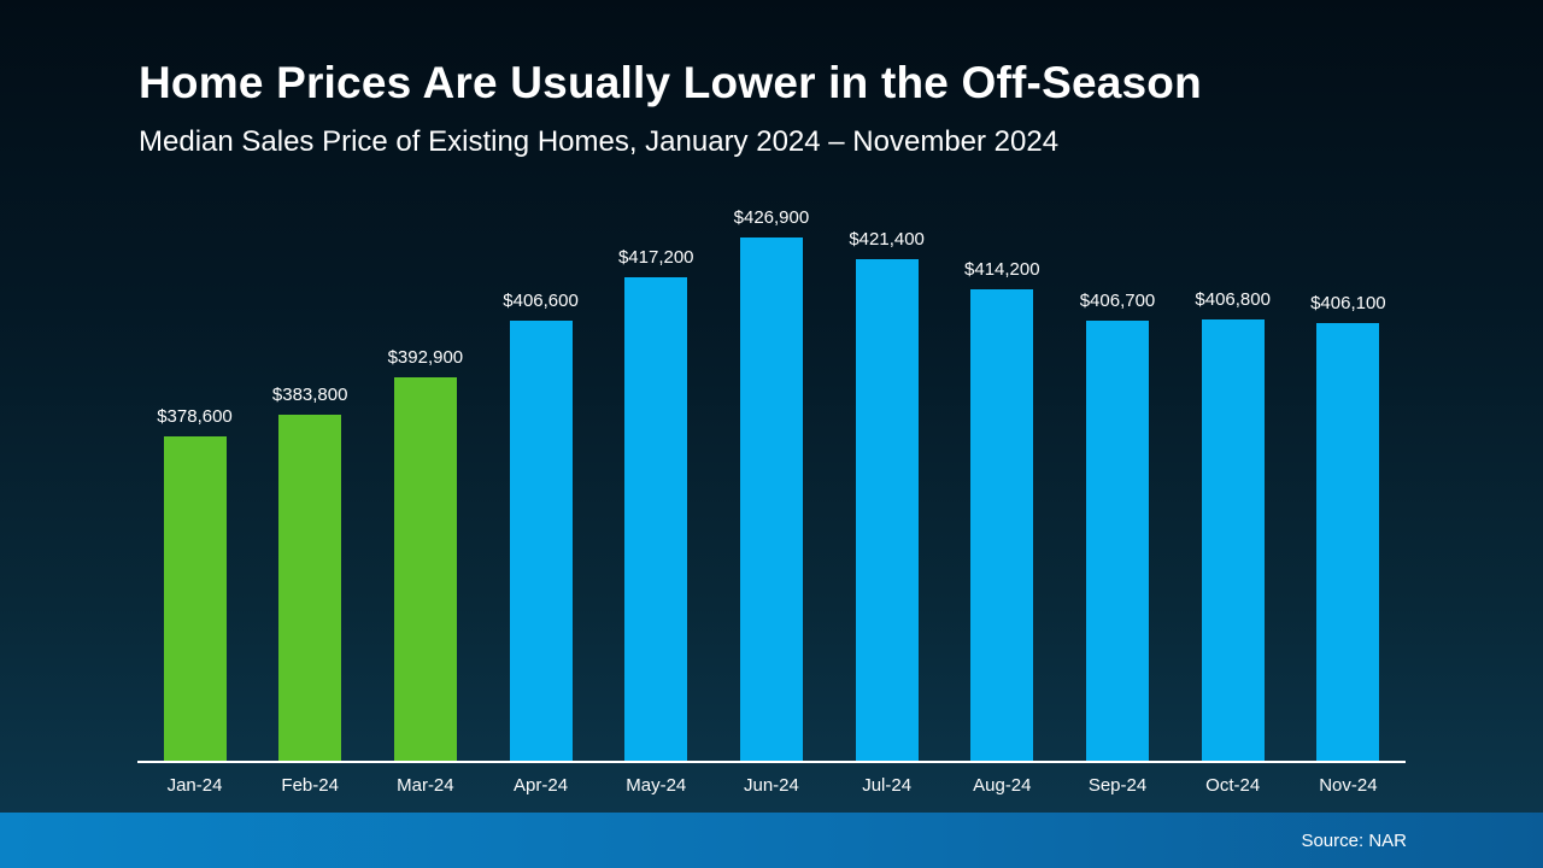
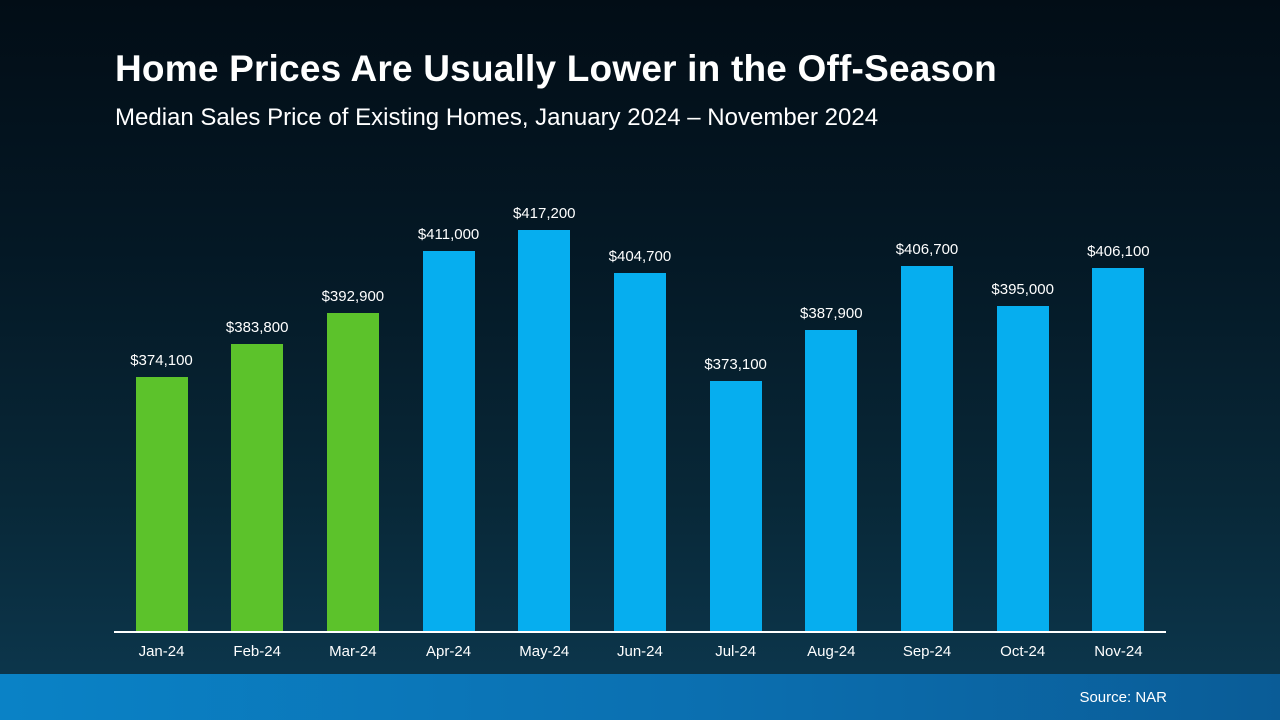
Jan-24: $378,600 -> $374,100
Apr-24: $406,600 -> $411,000
Jun-24: $426,900 -> $404,700
Jul-24: $421,400 -> $373,100
Aug-24: $414,200 -> $387,900
Oct-24: $406,800 -> $395,000
